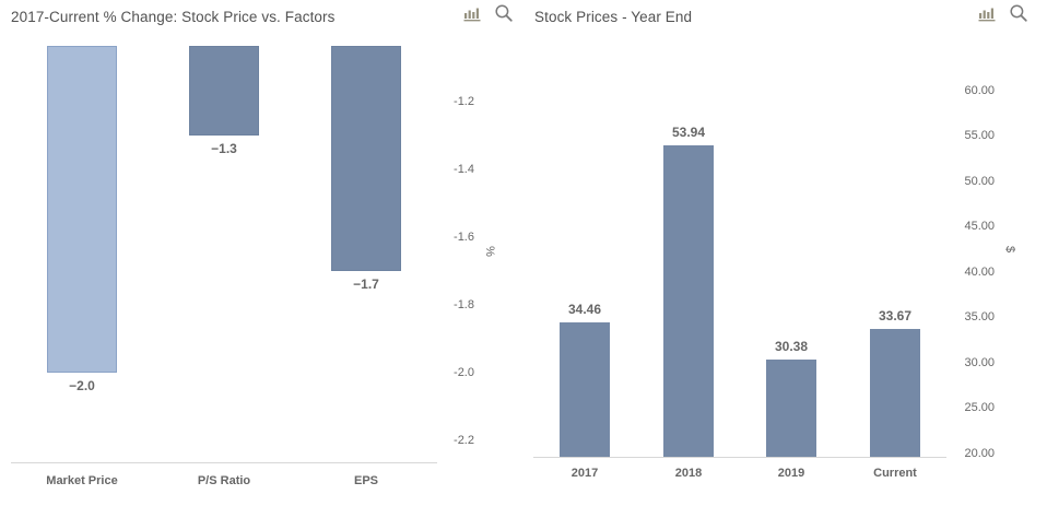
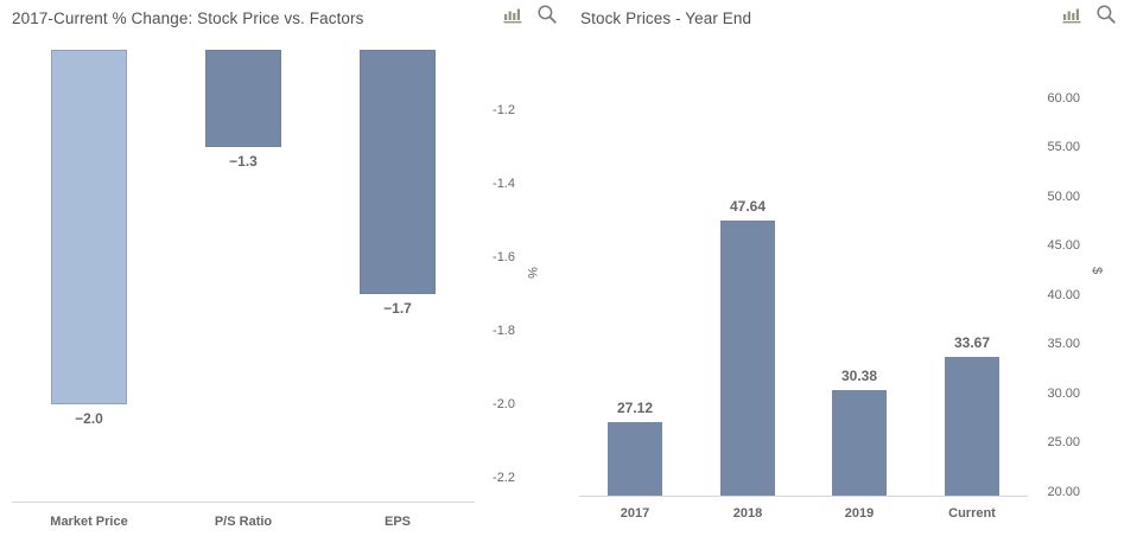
Stock Prices - Year End/2017: 34.46 -> 27.12
Stock Prices - Year End/2018: 53.94 -> 47.64
